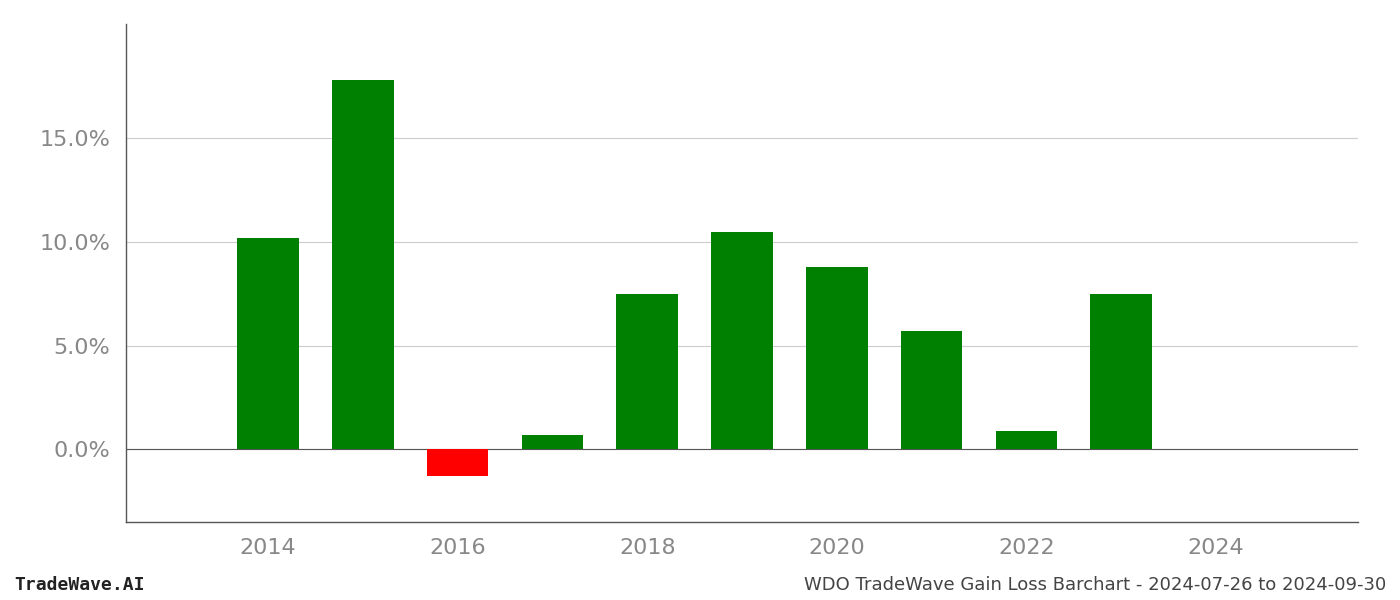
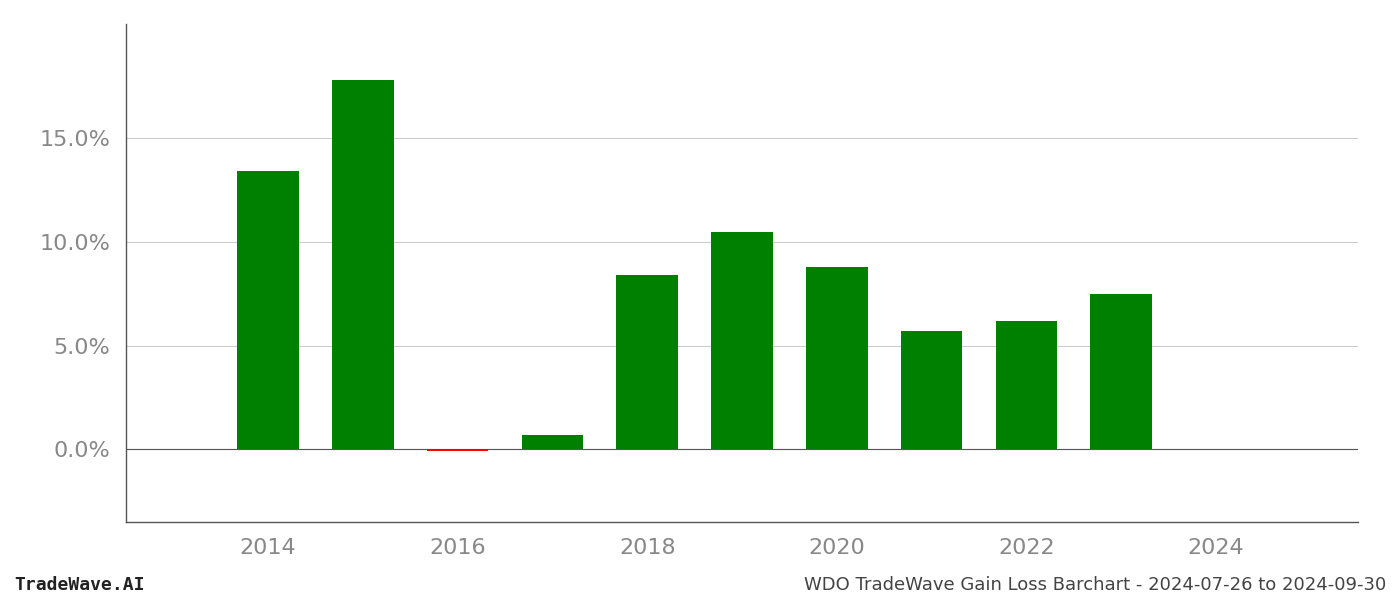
2014: 10.2% -> 13.4%
2016: -1.3% -> -0.1%
2018: 7.5% -> 8.4%
2022: 0.9% -> 6.2%
